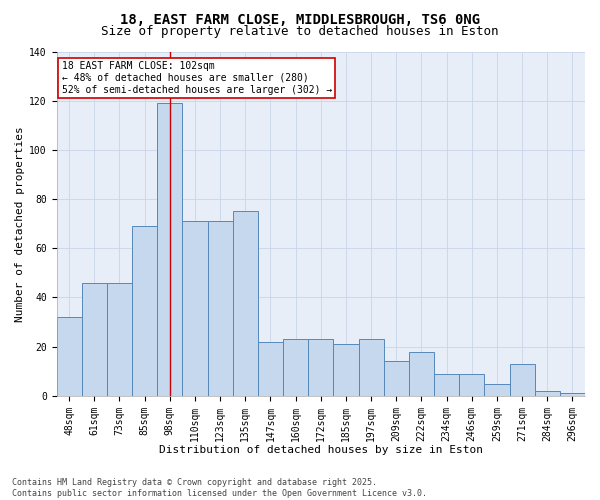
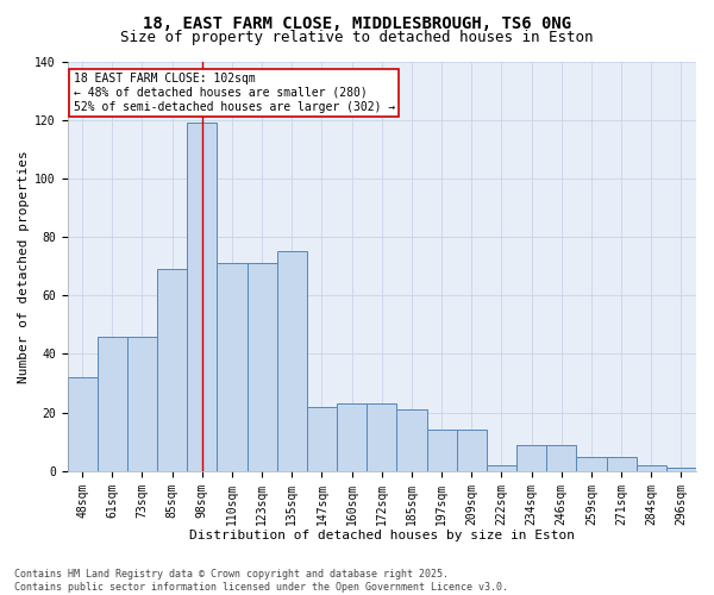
197sqm: 23 -> 14
222sqm: 18 -> 2
271sqm: 13 -> 5
